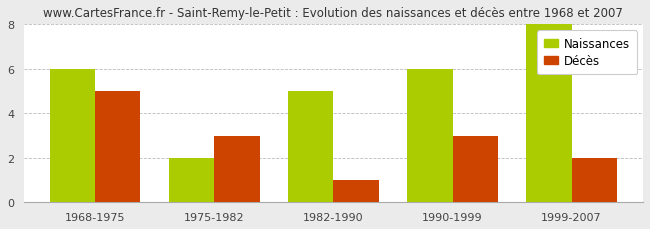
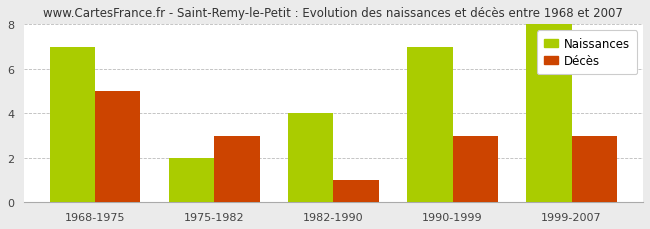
Naissances/1968-1975: 6 -> 7
Naissances/1982-1990: 5 -> 4
Naissances/1990-1999: 6 -> 7
Décès/1999-2007: 2 -> 3
